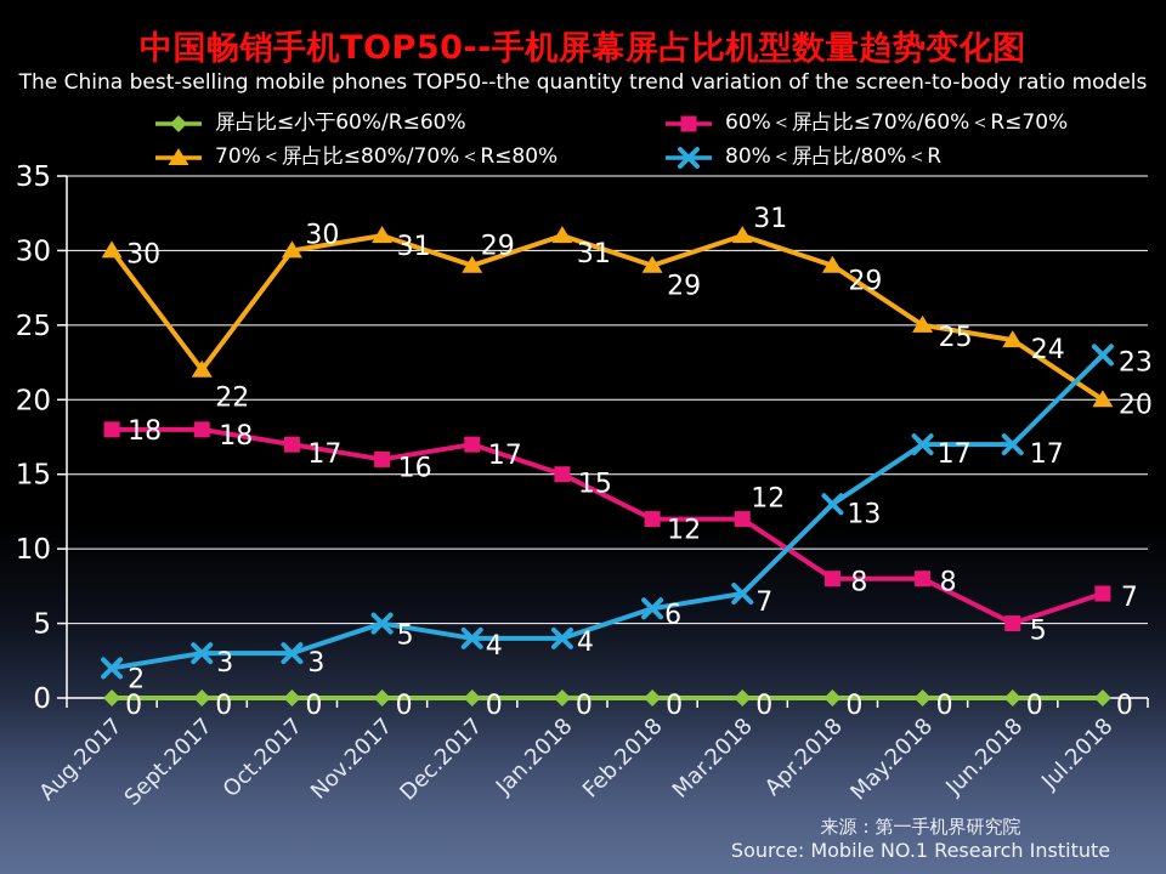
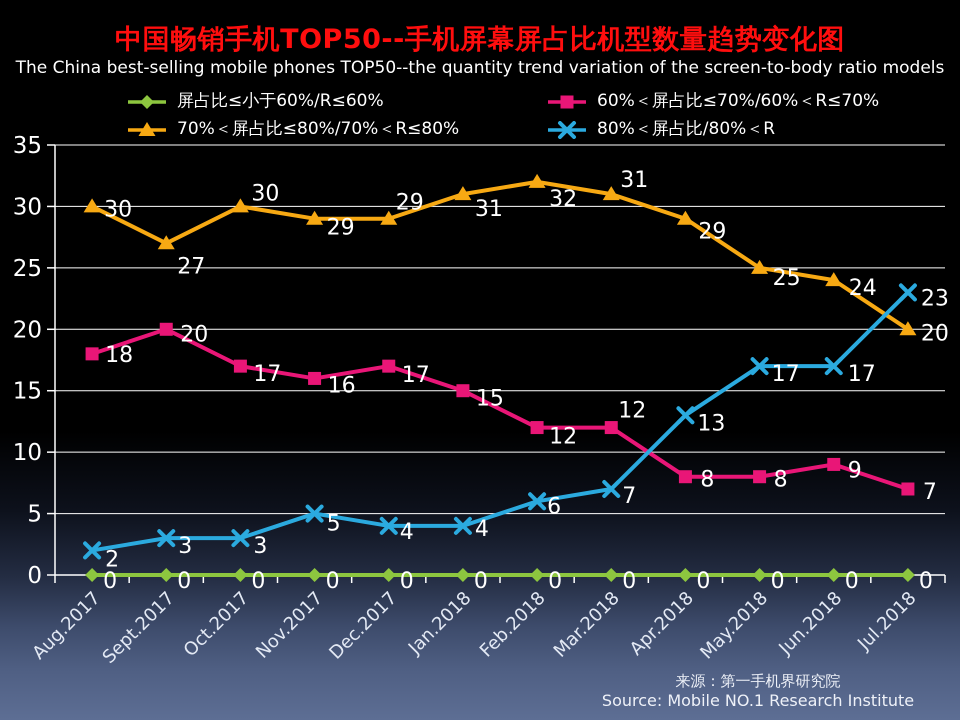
60%＜屏占比≤70%/60%＜R≤70%/Sept.2017: 18 -> 20
70%＜屏占比≤80%/70%＜R≤80%/Sept.2017: 22 -> 27
70%＜屏占比≤80%/70%＜R≤80%/Nov.2017: 31 -> 29
70%＜屏占比≤80%/70%＜R≤80%/Feb.2018: 29 -> 32
60%＜屏占比≤70%/60%＜R≤70%/Jun.2018: 5 -> 9
